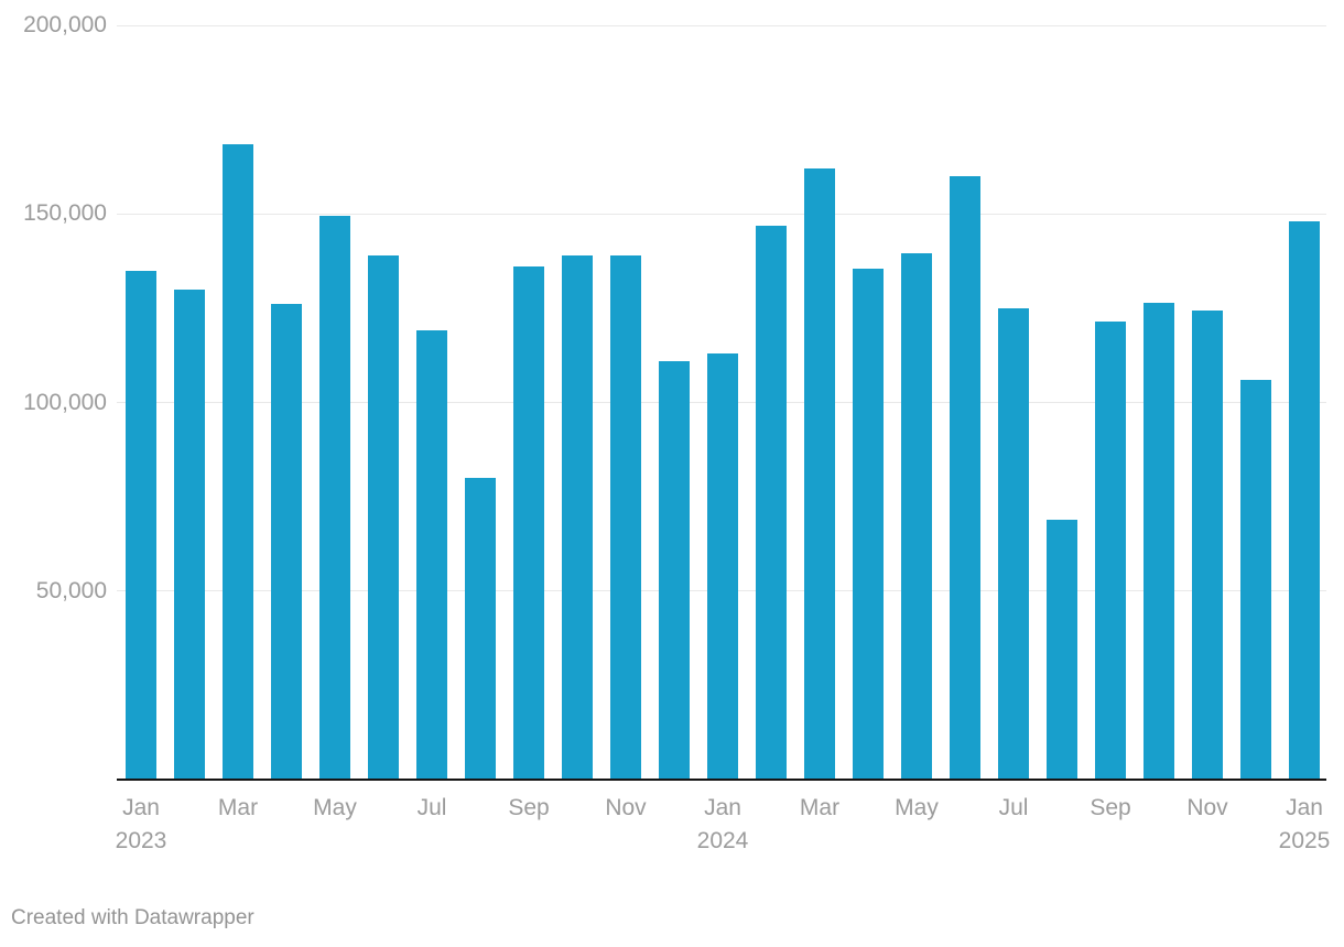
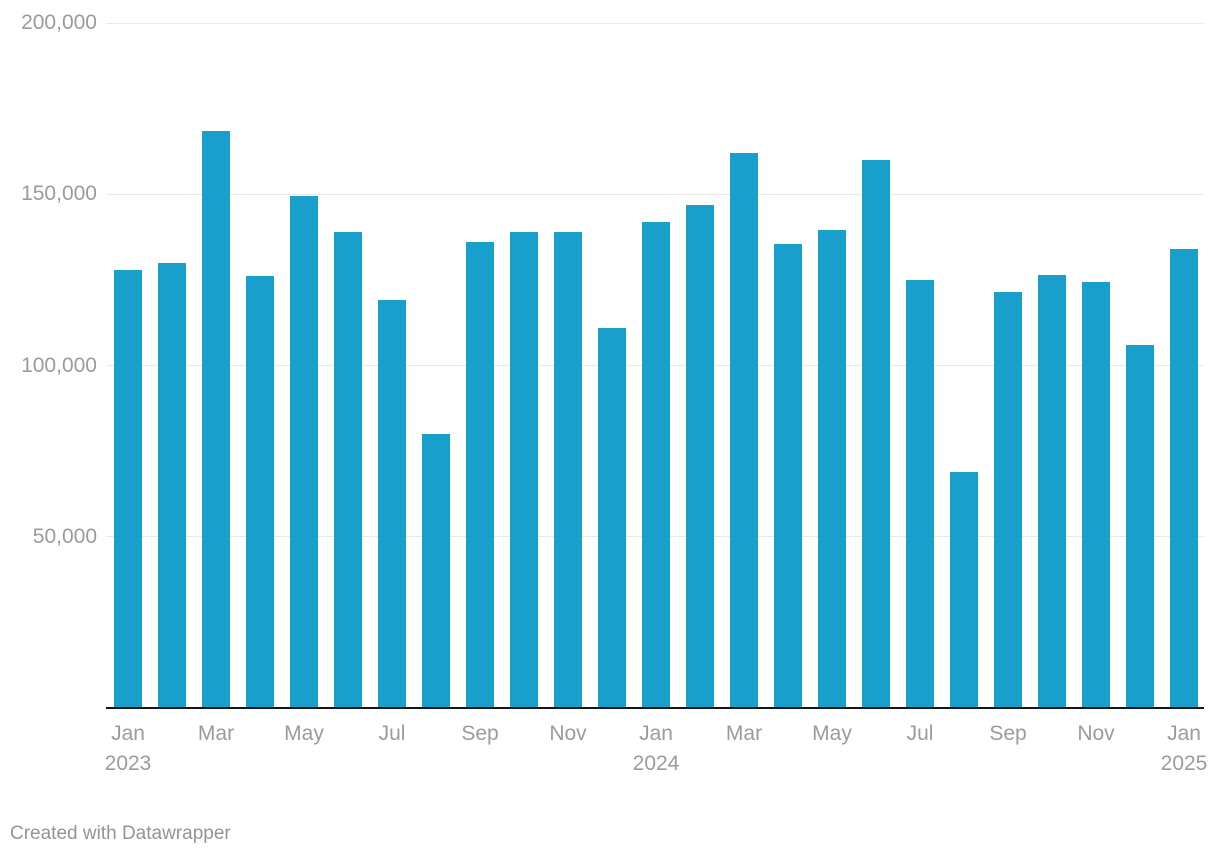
Jan 2023: 135000 -> 128000
Jan 2024: 113000 -> 142000
Jan 2025: 148000 -> 134000
